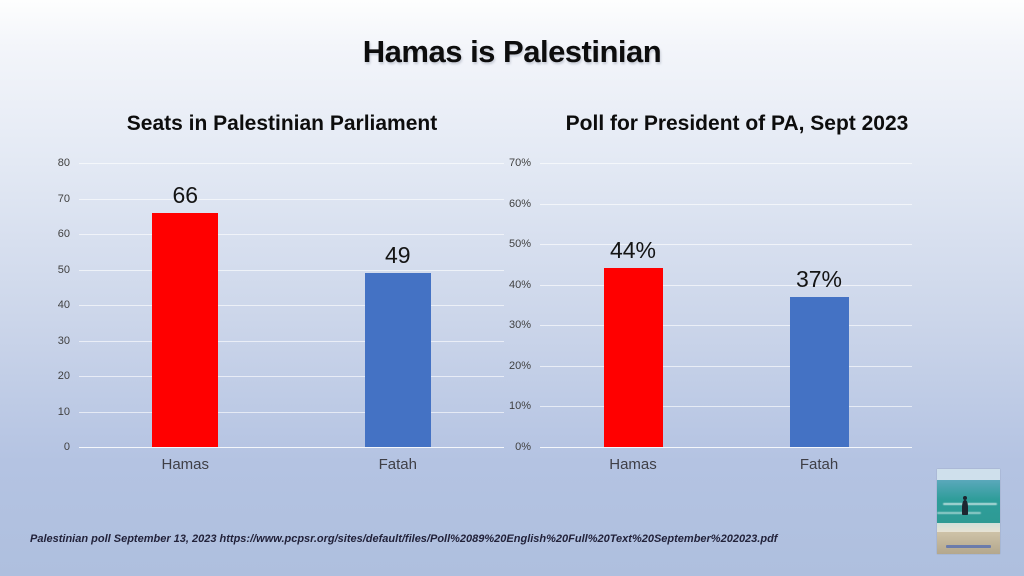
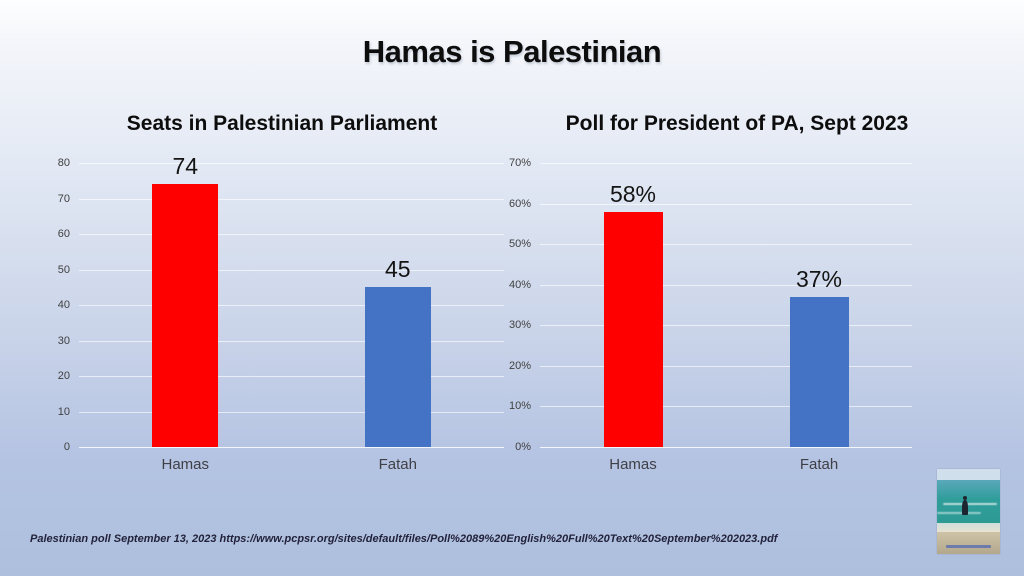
Seats in Palestinian Parliament/Hamas: 66 -> 74
Seats in Palestinian Parliament/Fatah: 49 -> 45
Poll for President of PA, Sept 2023/Hamas: 44% -> 58%
